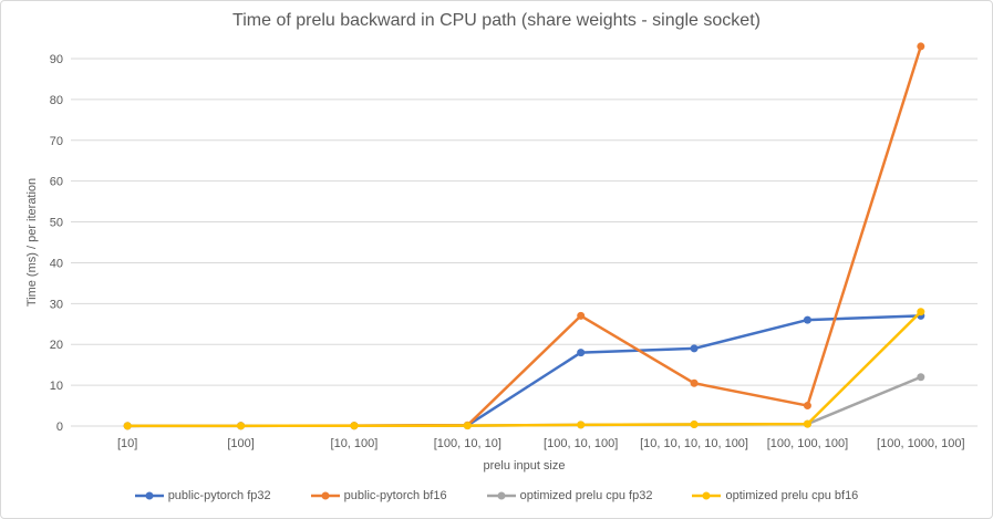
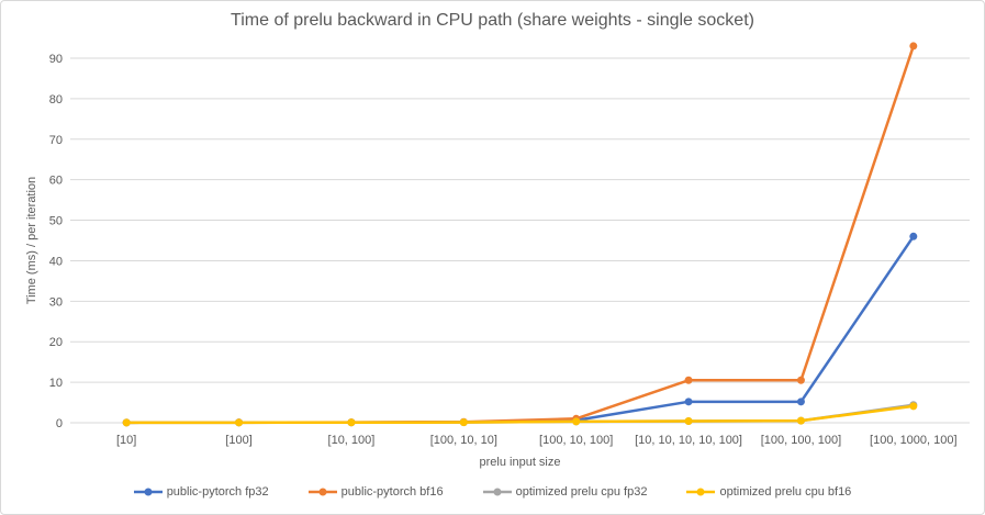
public-pytorch fp32/[100, 10, 100]: 18 -> 1
public-pytorch bf16/[100, 10, 100]: 27 -> 1
public-pytorch fp32/[10, 10, 10, 10, 100]: 19 -> 5
public-pytorch fp32/[100, 100, 100]: 26 -> 5
public-pytorch bf16/[100, 100, 100]: 5 -> 10
public-pytorch fp32/[100, 1000, 100]: 27 -> 46
optimized prelu cpu fp32/[100, 1000, 100]: 12 -> 4
optimized prelu cpu bf16/[100, 1000, 100]: 28 -> 4
